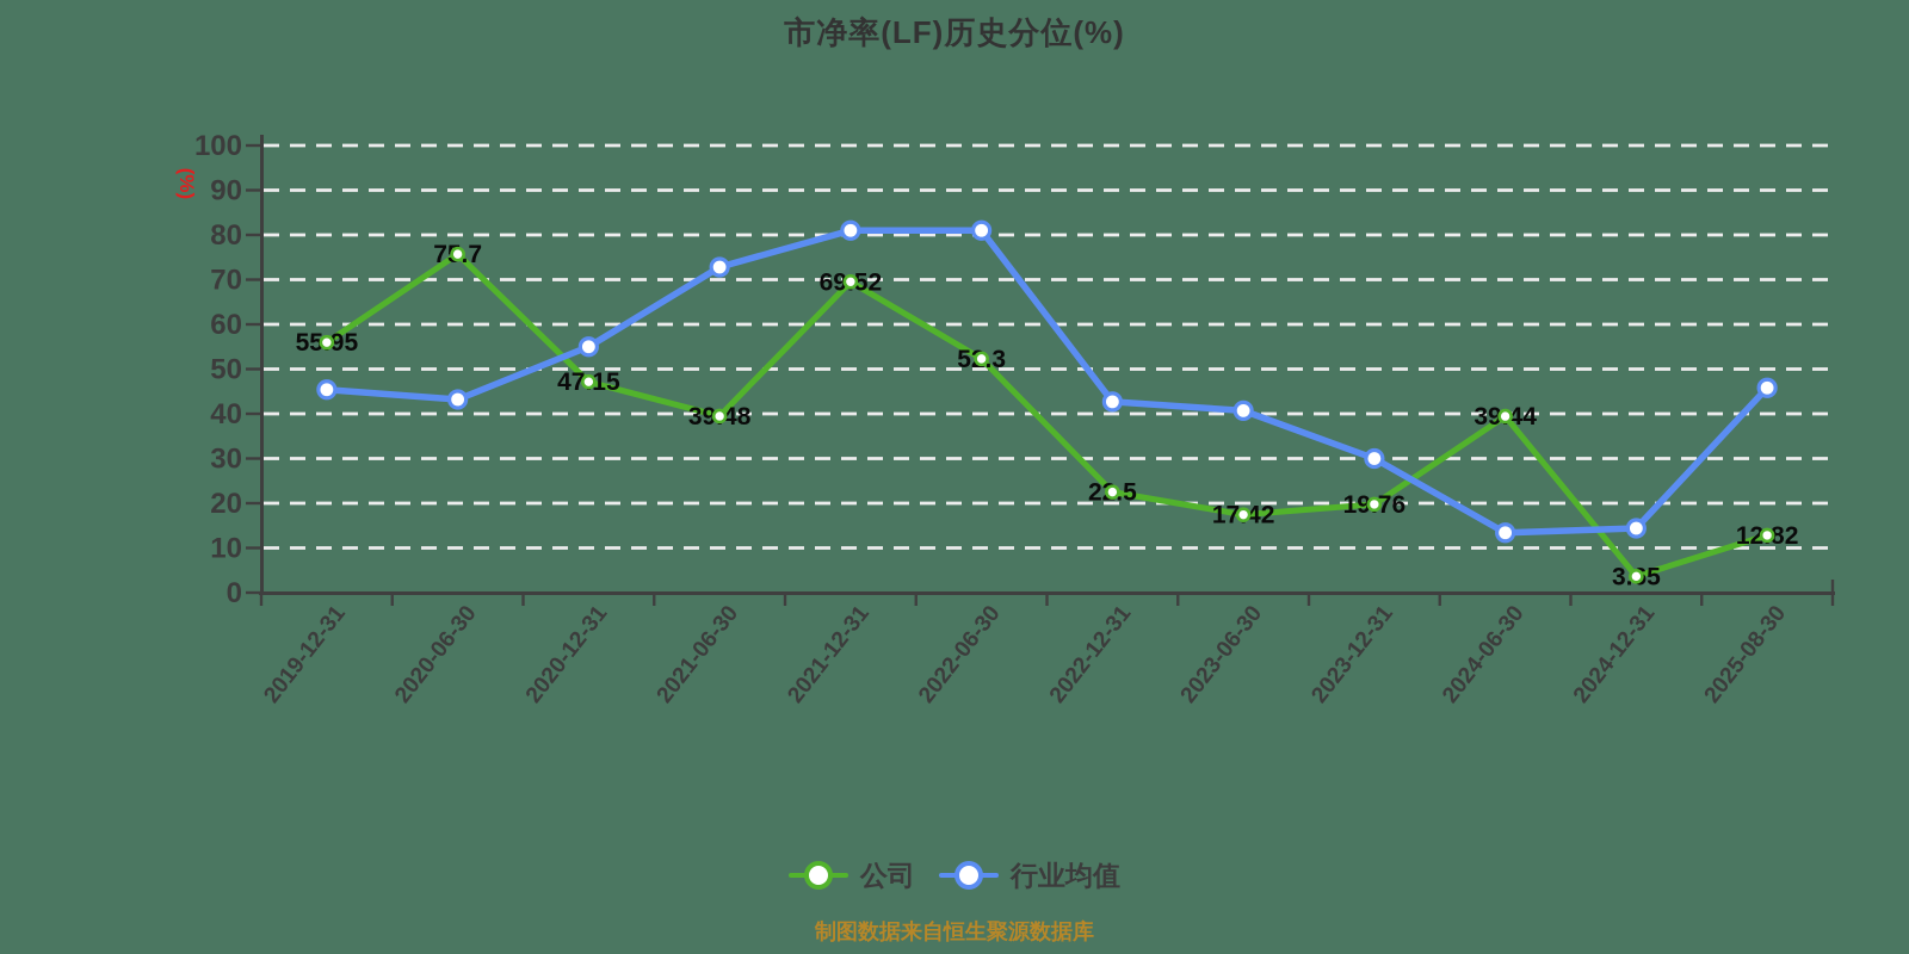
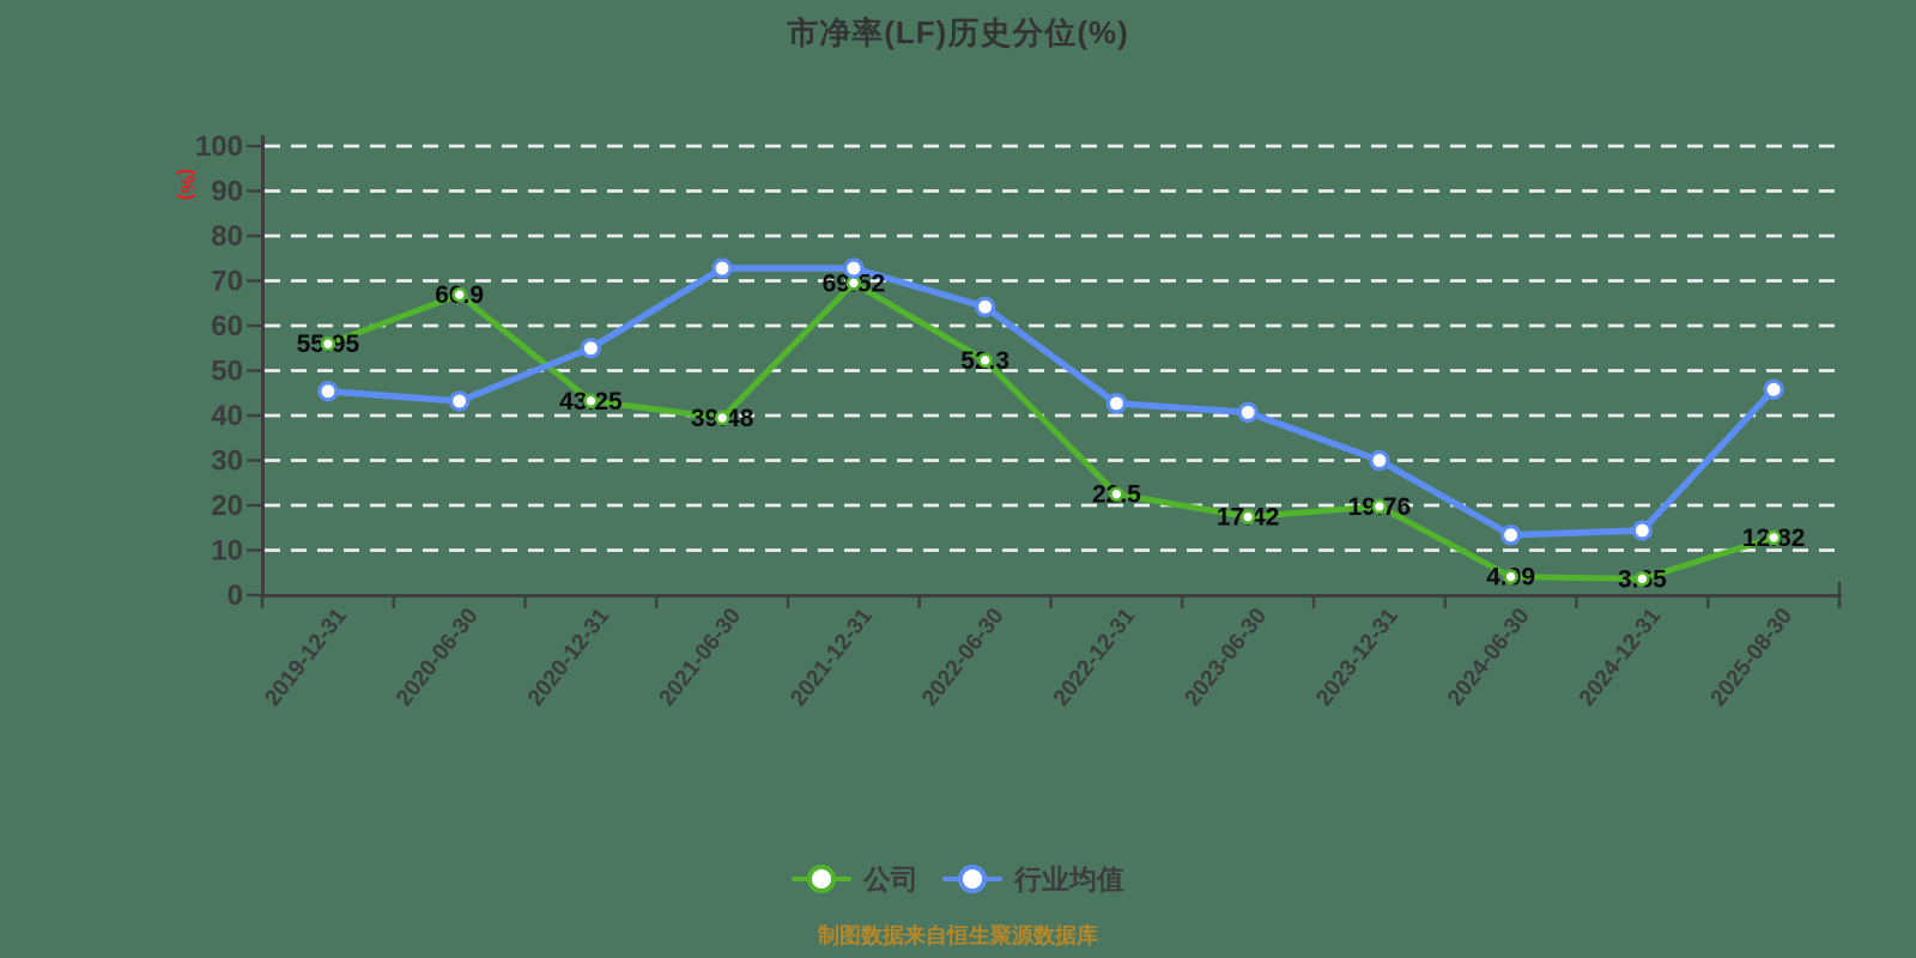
公司/2020-06-30: 75.7 -> 66.9
公司/2020-12-31: 47.15 -> 43.25
行业均值/2021-12-31: 81 -> 73
行业均值/2022-06-30: 81 -> 64
公司/2024-06-30: 39.44 -> 4.09
